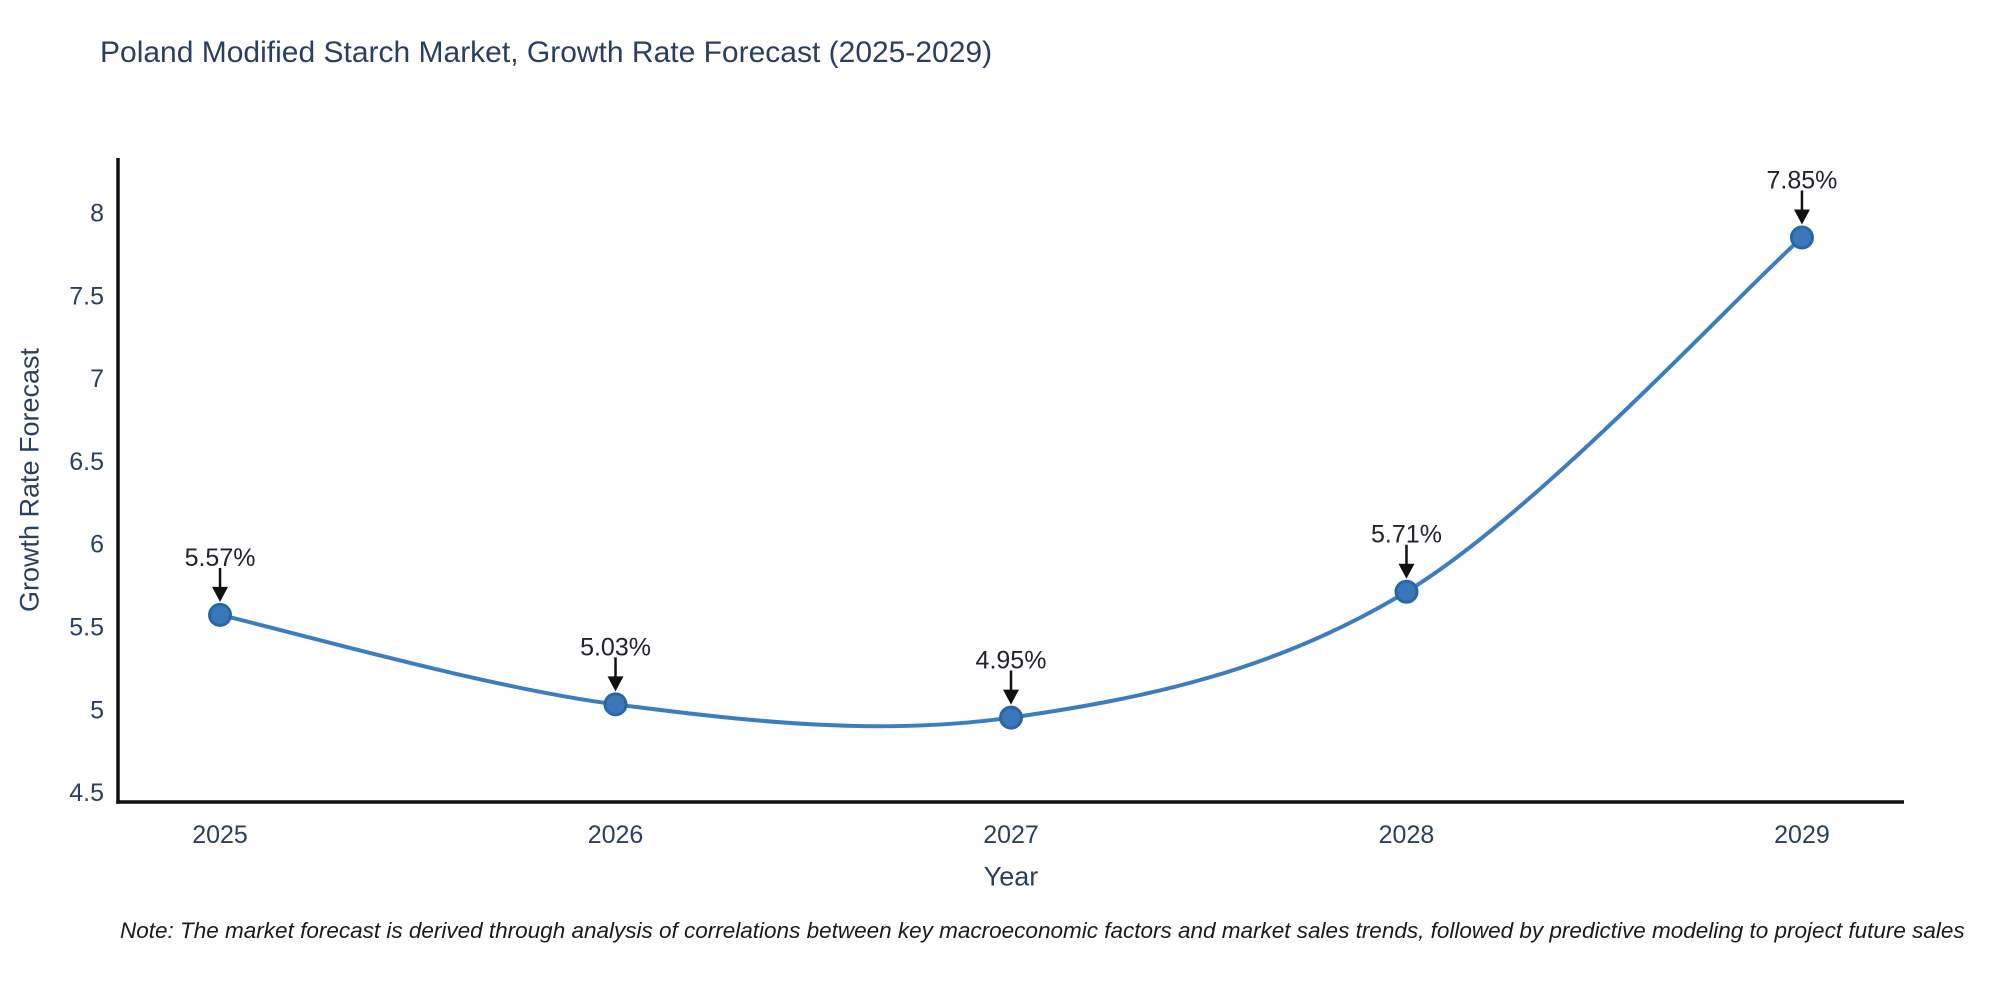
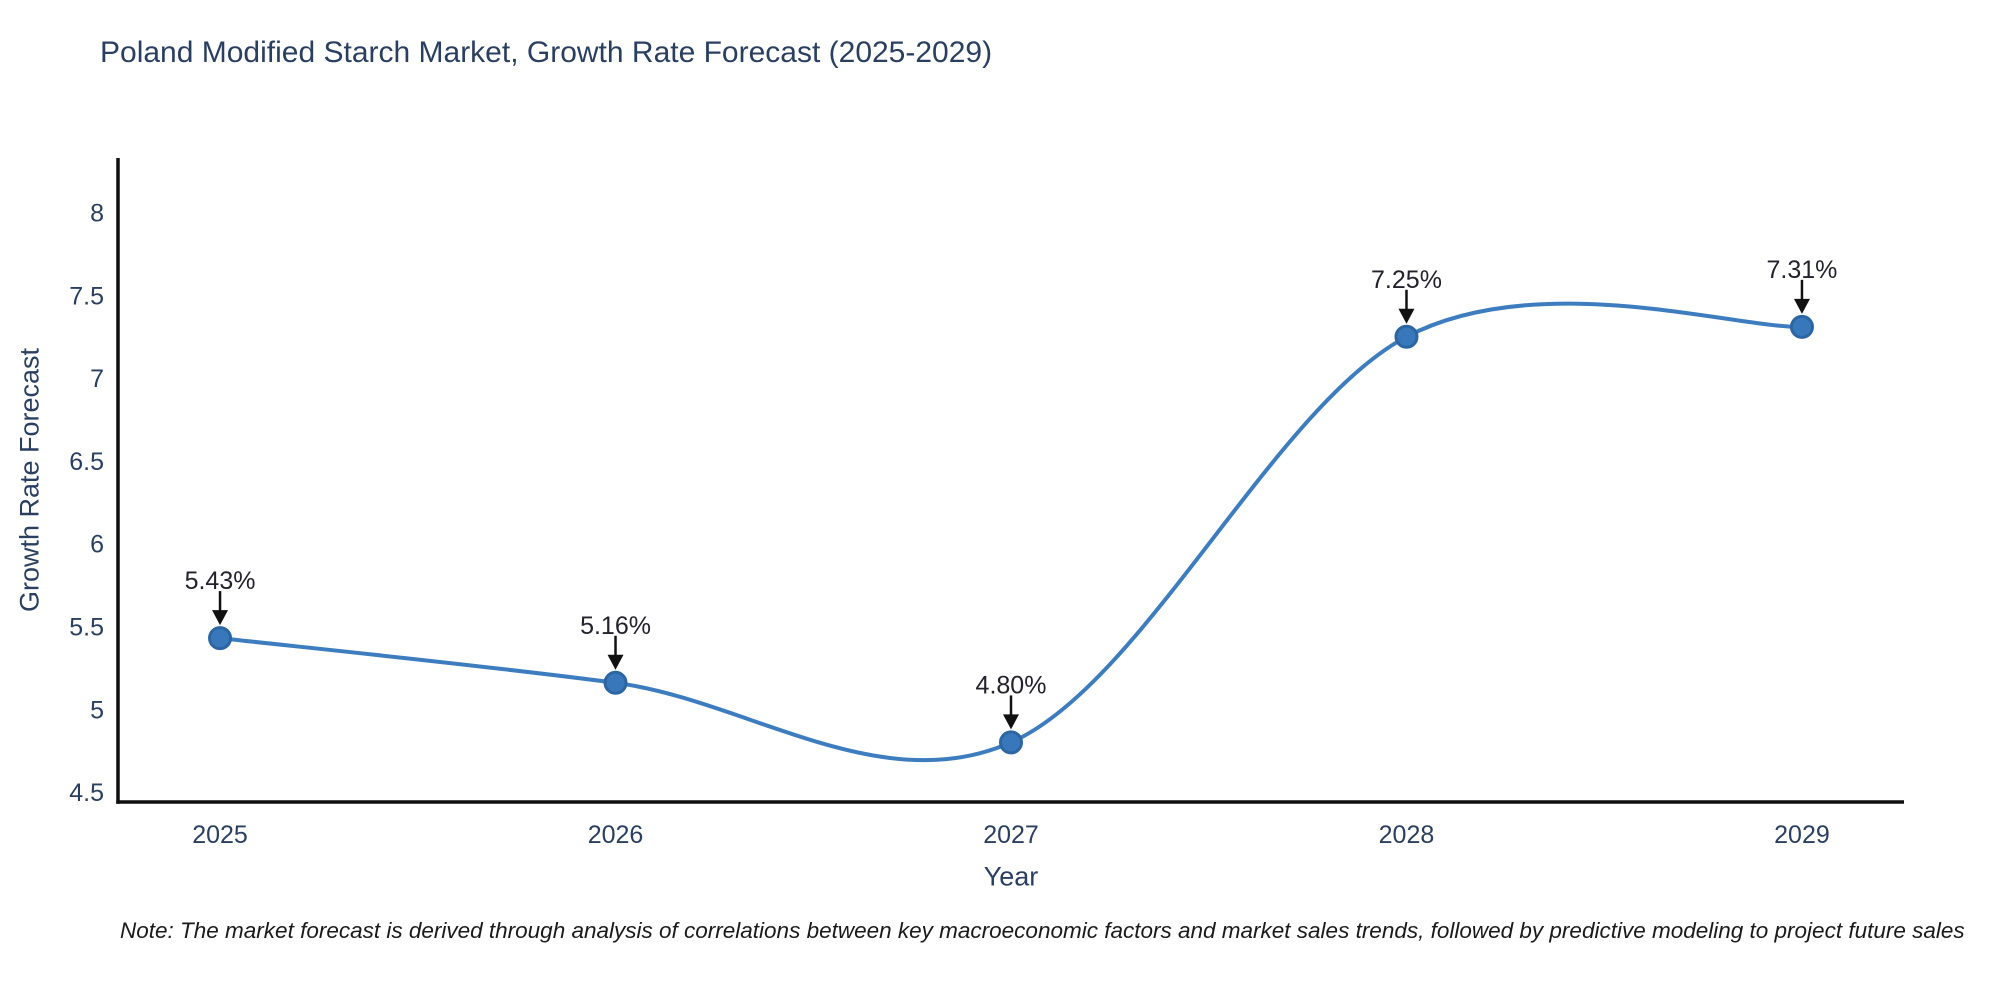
2025: 5.57% -> 5.43%
2026: 5.03% -> 5.16%
2027: 4.95% -> 4.80%
2028: 5.71% -> 7.25%
2029: 7.85% -> 7.31%
